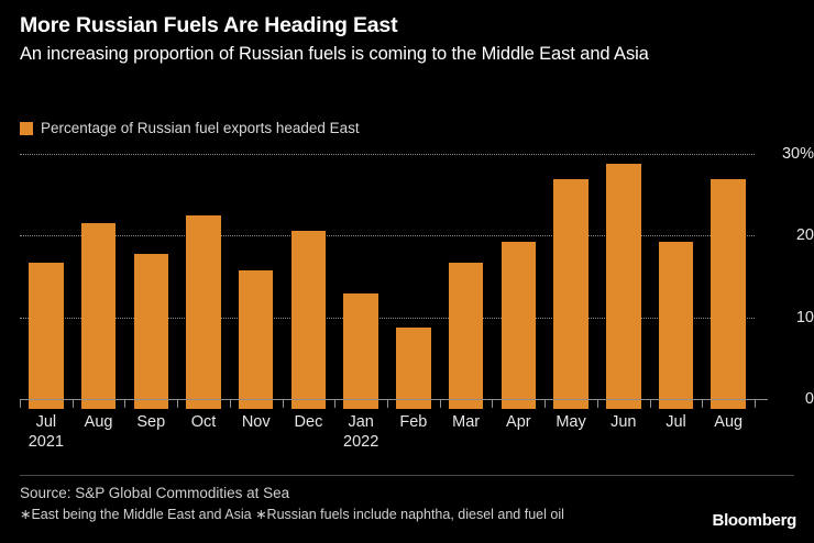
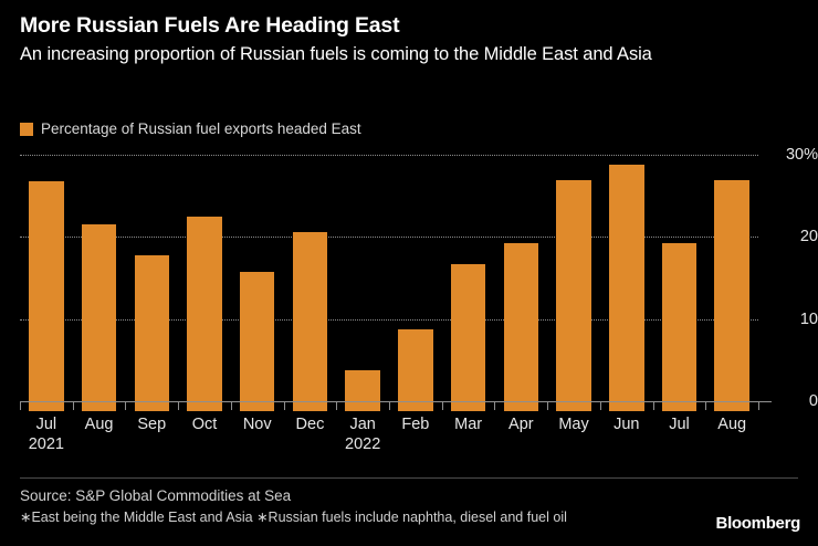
Jul 2021: 18% -> 28%
Jan 2022: 14% -> 5%
